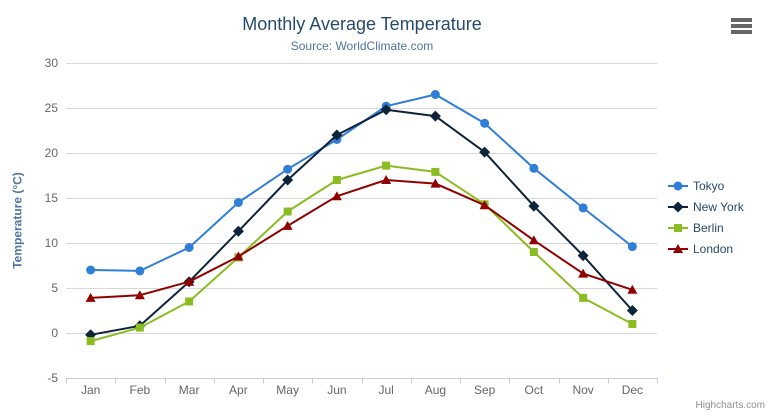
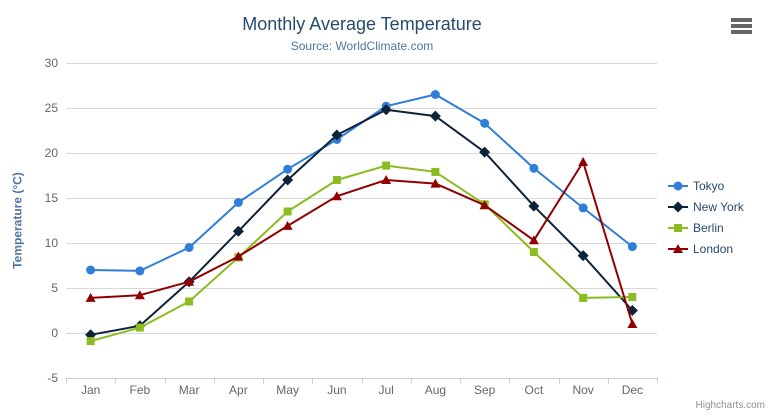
London/Nov: 7 -> 19
Berlin/Dec: 1 -> 4
London/Dec: 5 -> 1
